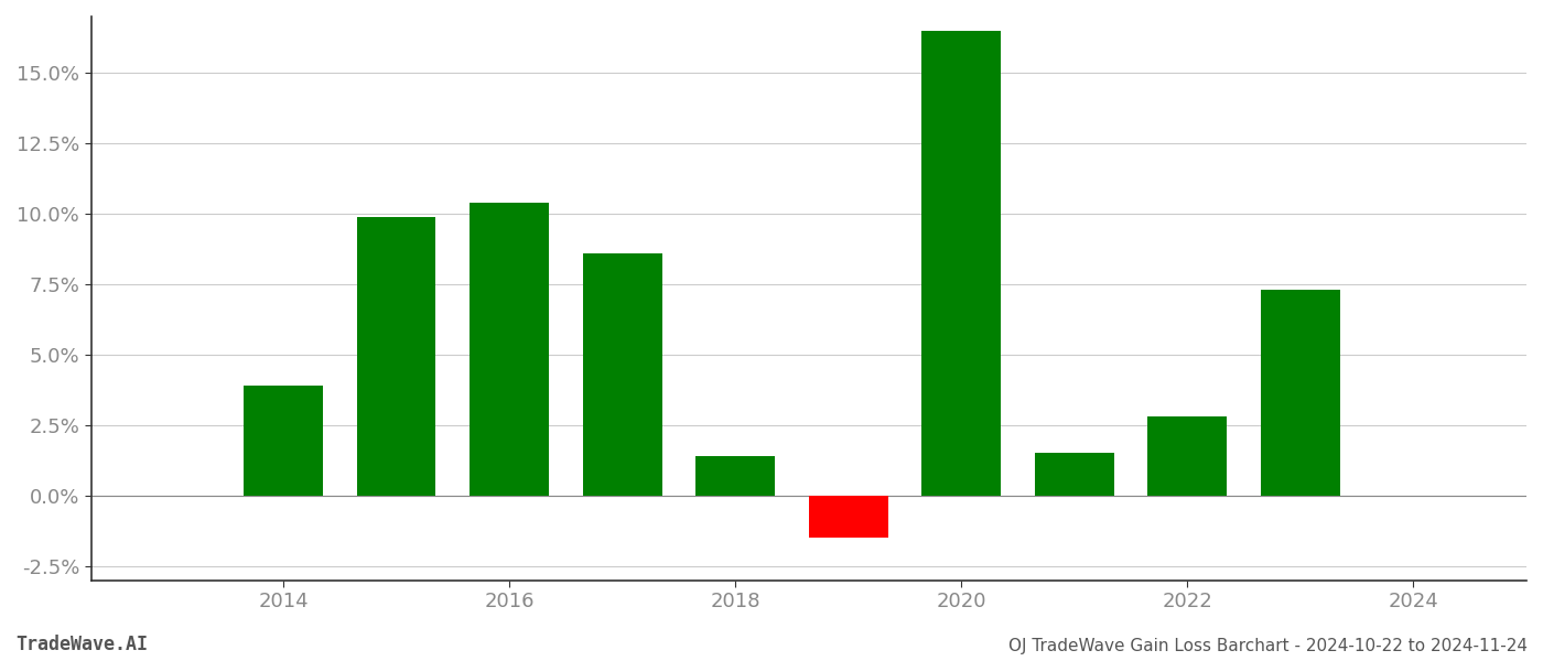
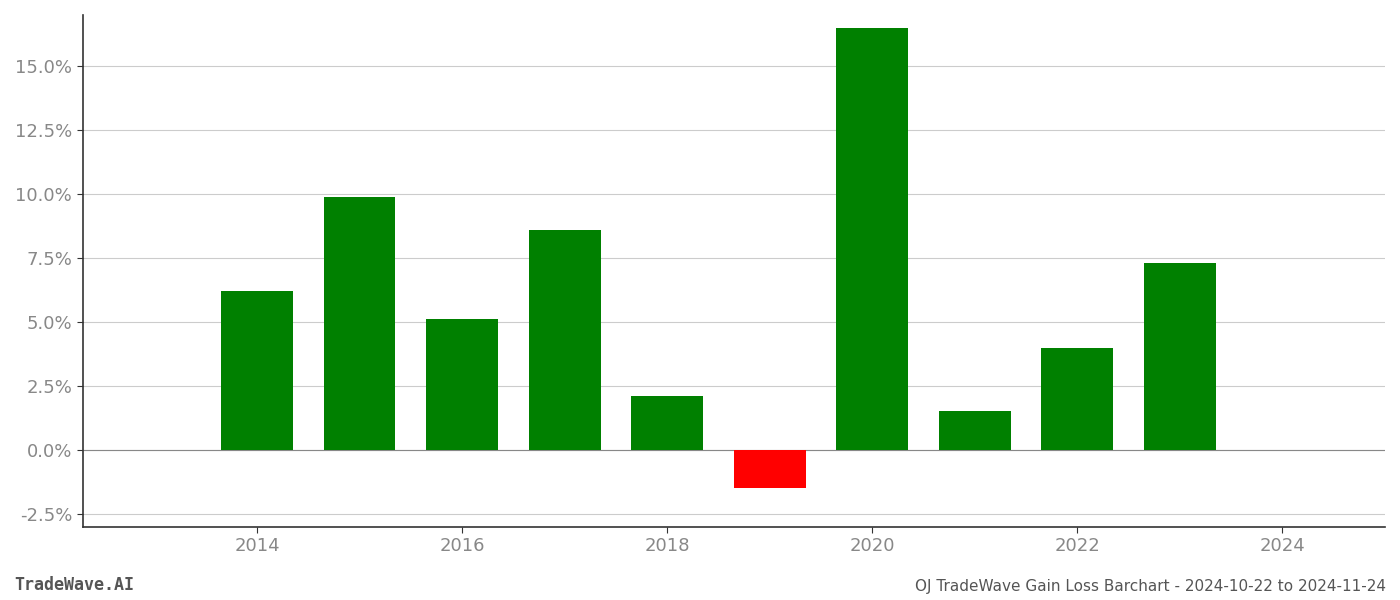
2014: 3.9% -> 6.2%
2016: 10.4% -> 5.1%
2018: 1.4% -> 2.1%
2022: 2.8% -> 4.0%
